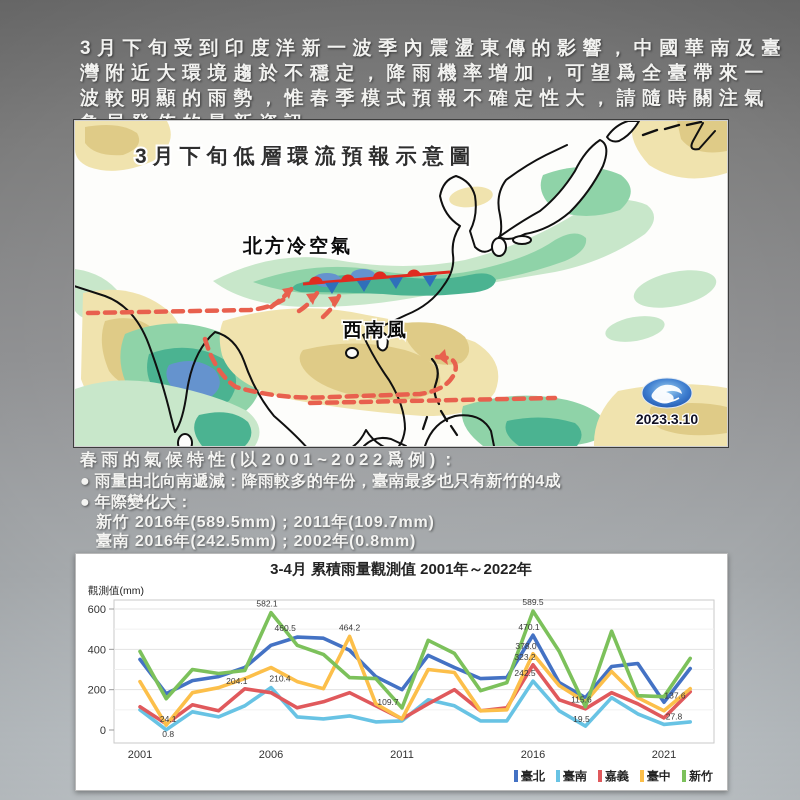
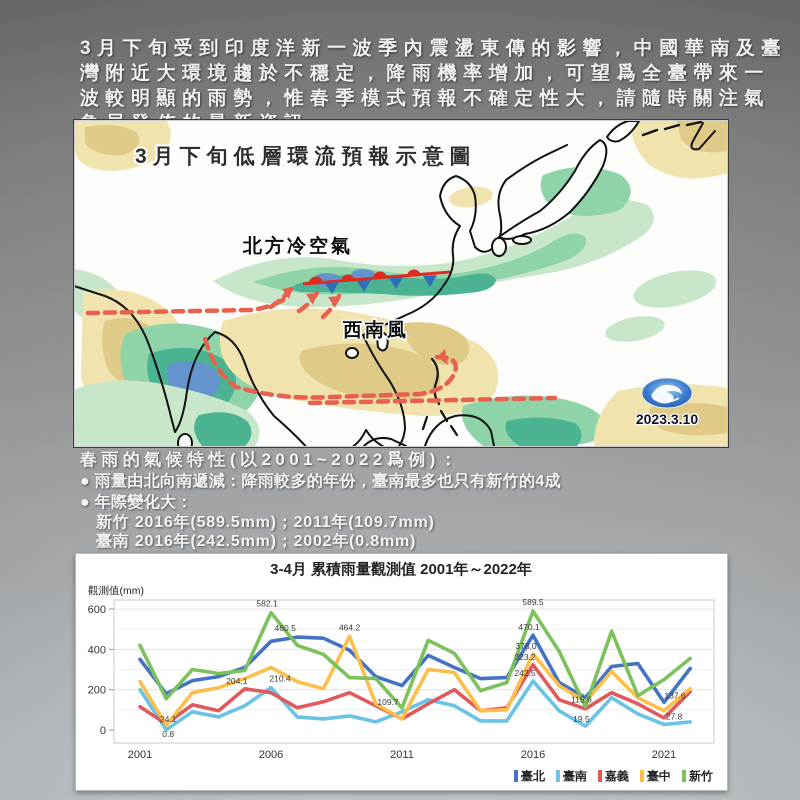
臺南/2001: 100 -> 200
新竹/2001: 390 -> 420
臺北/2006: 420 -> 440
臺北/2011: 200 -> 220
臺南/2011: 40 -> 90
新竹/2021: 160 -> 250
